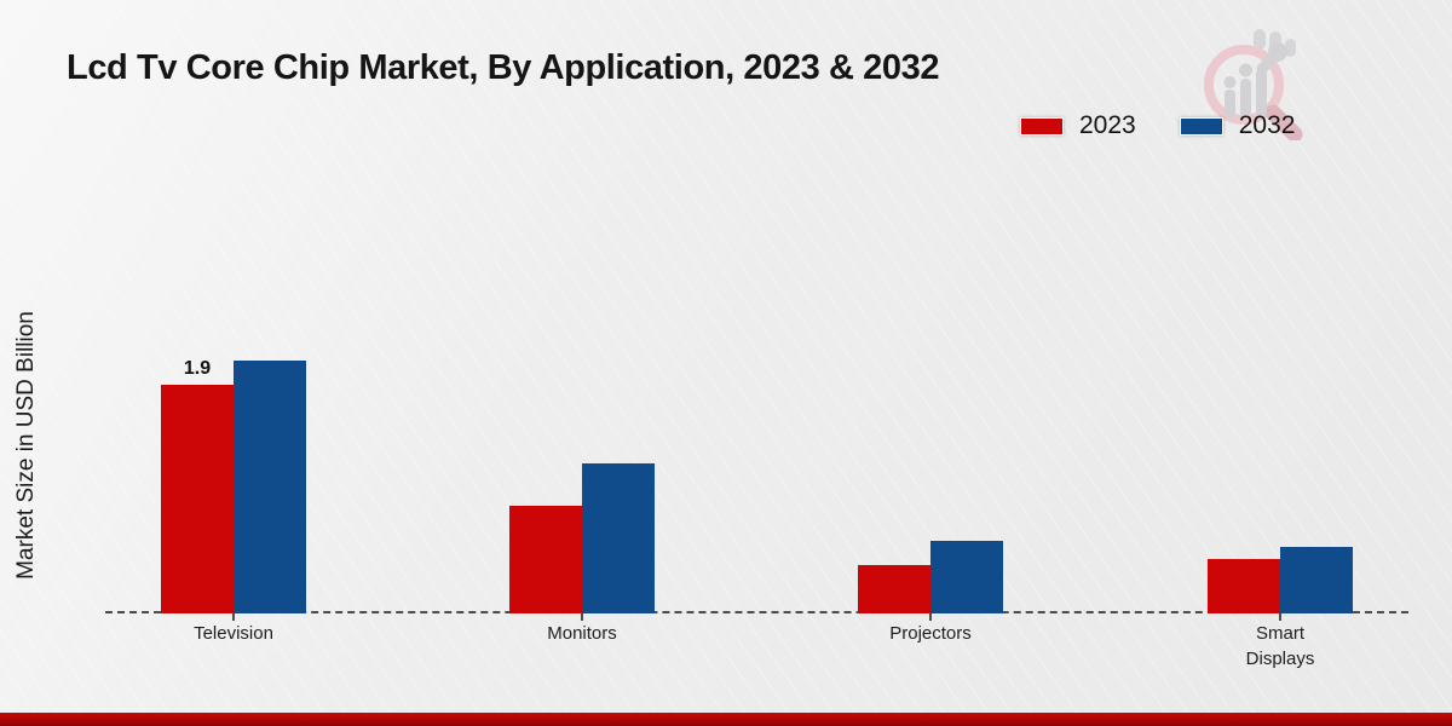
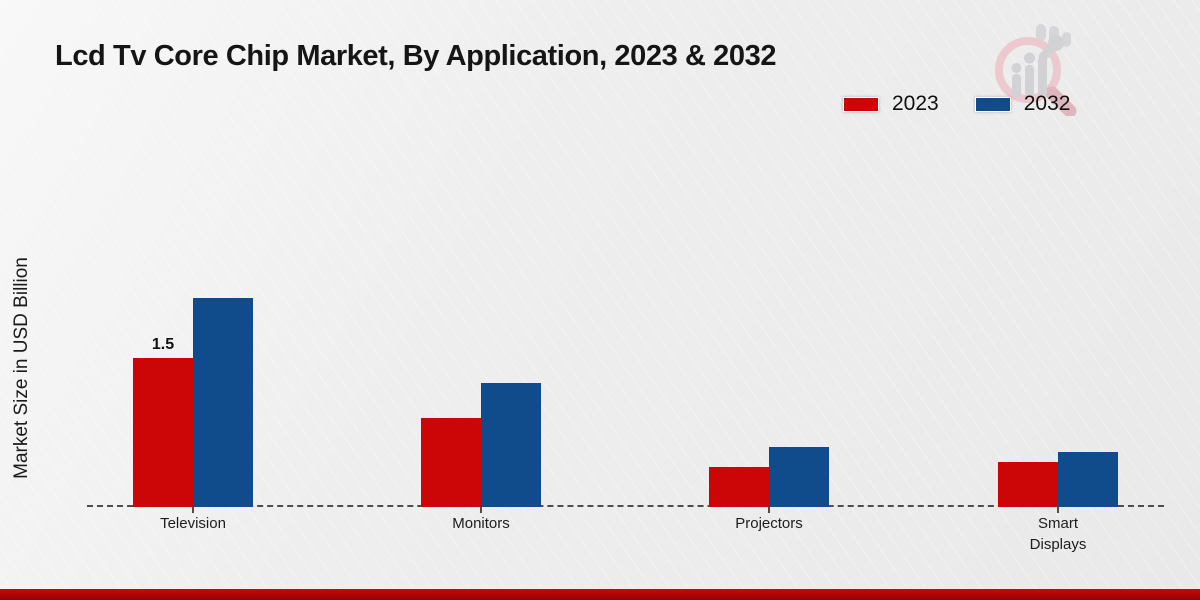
2023/Television: 1.9 -> 1.5
